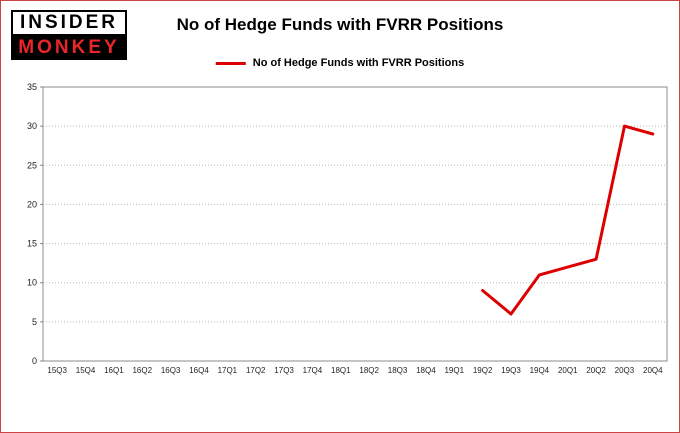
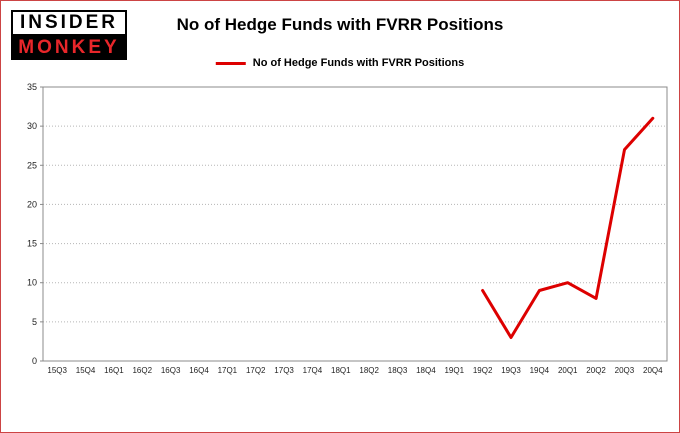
19Q3: 6 -> 3
19Q4: 11 -> 9
20Q1: 12 -> 10
20Q2: 13 -> 8
20Q3: 30 -> 27
20Q4: 29 -> 31
